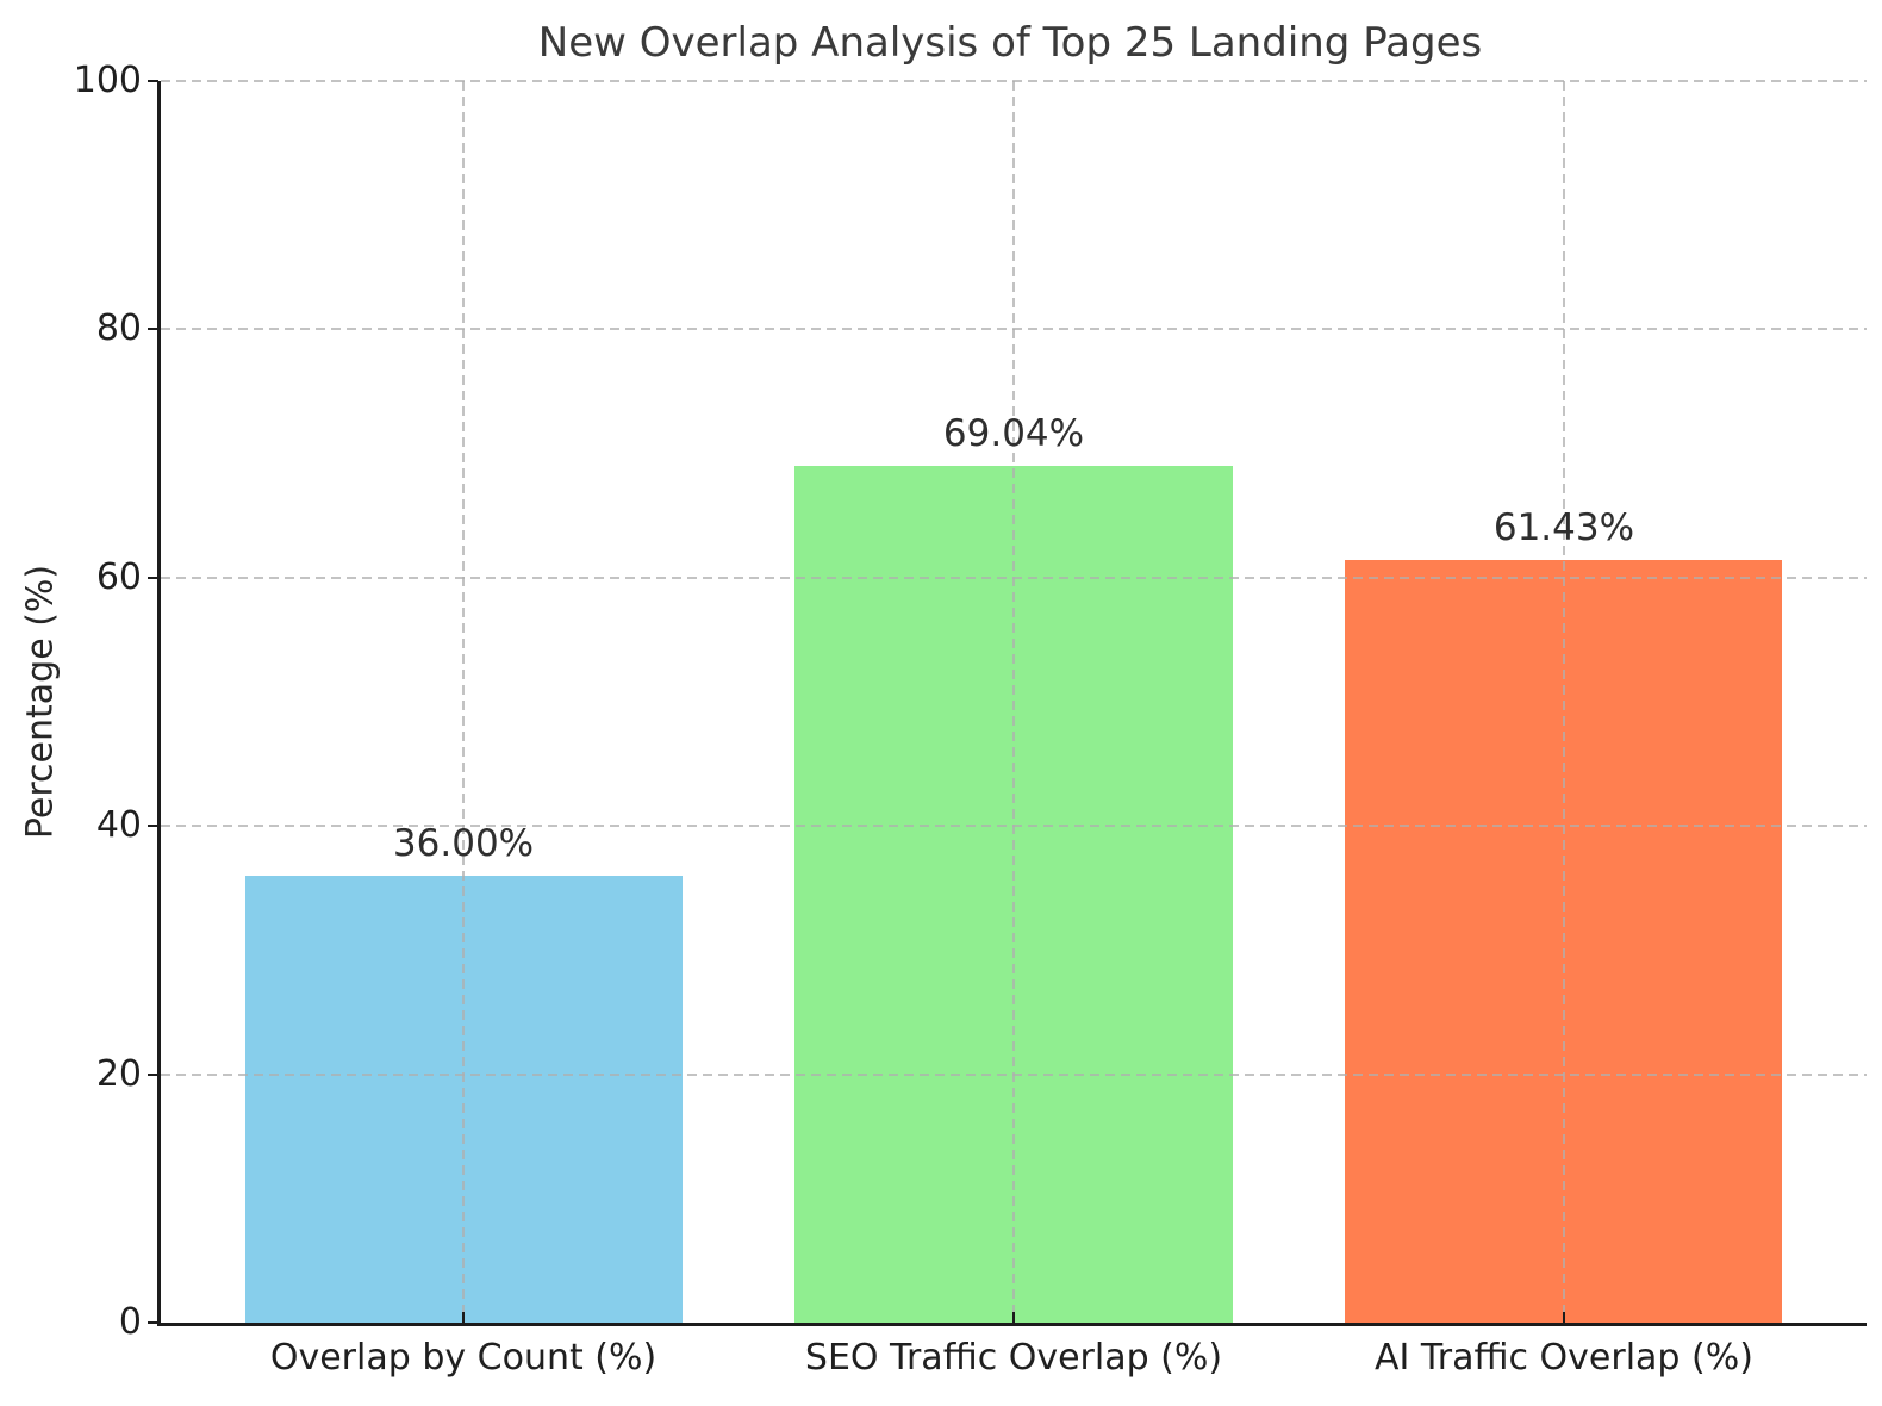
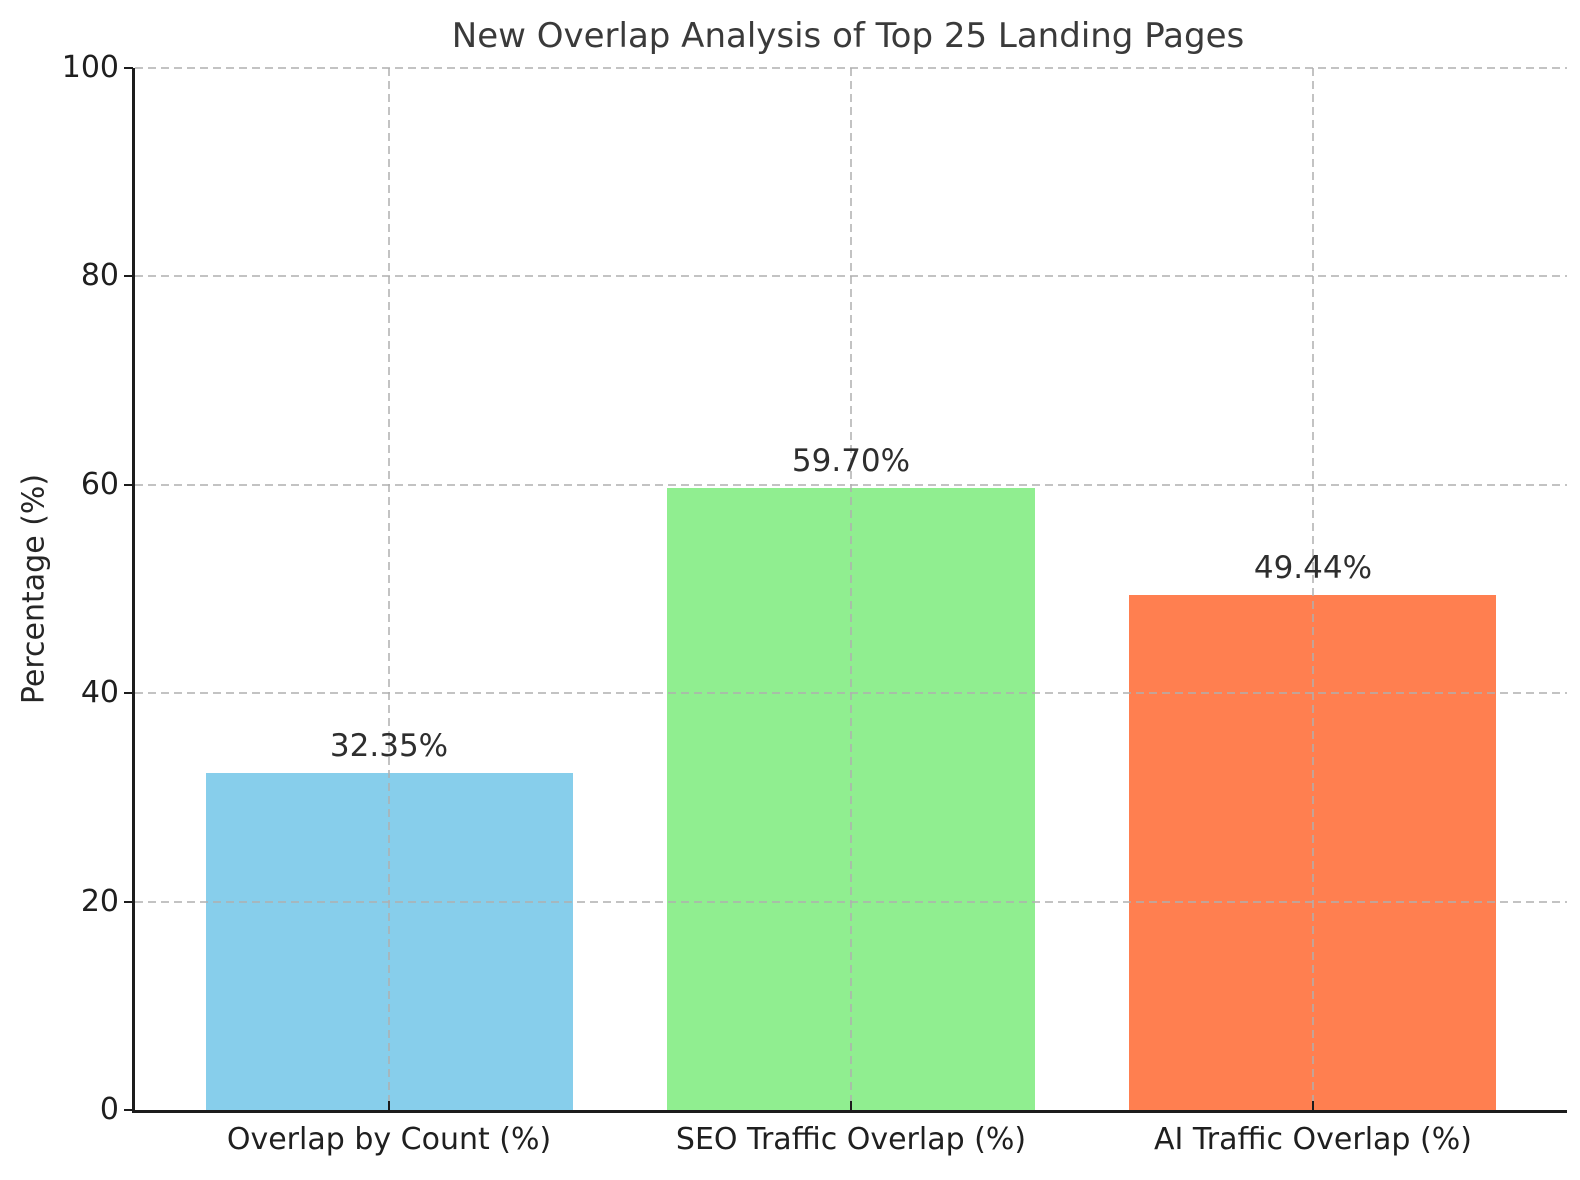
Overlap by Count (%): 36.00% -> 32.35%
SEO Traffic Overlap (%): 69.04% -> 59.70%
AI Traffic Overlap (%): 61.43% -> 49.44%
